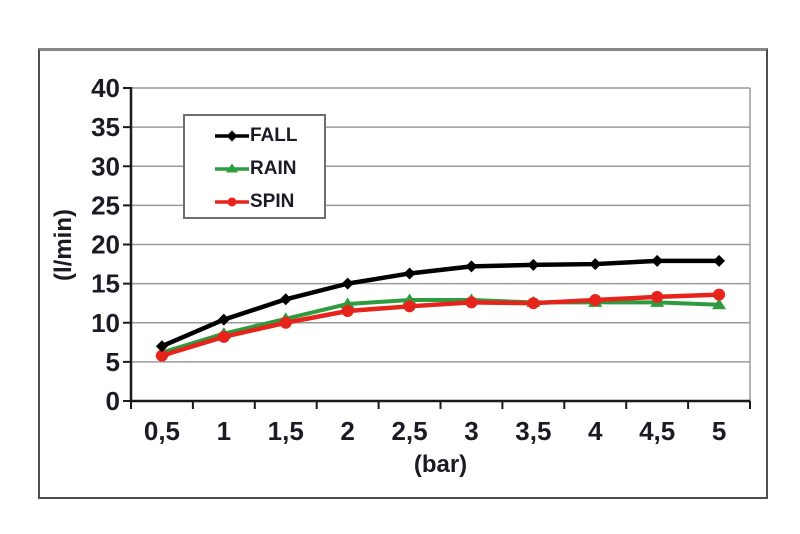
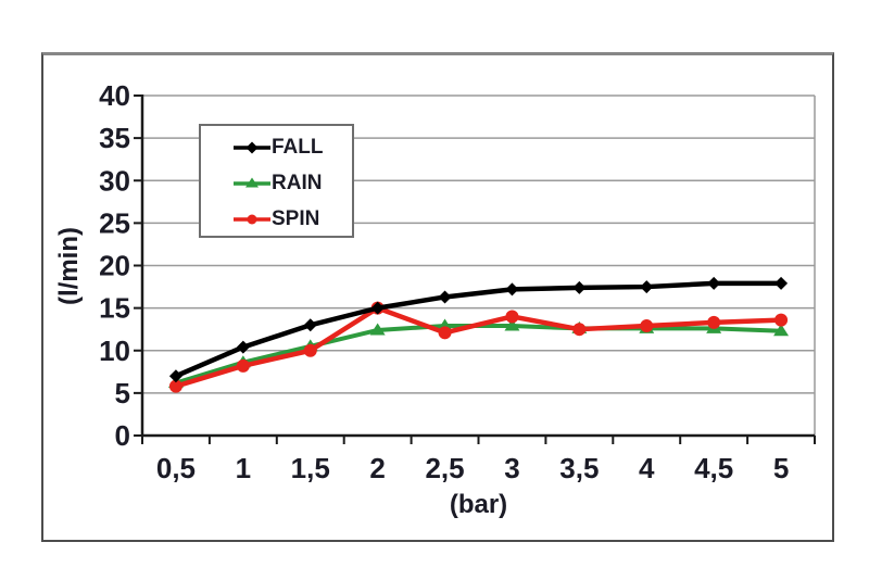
SPIN/2: 12 -> 15
SPIN/3: 13 -> 14
